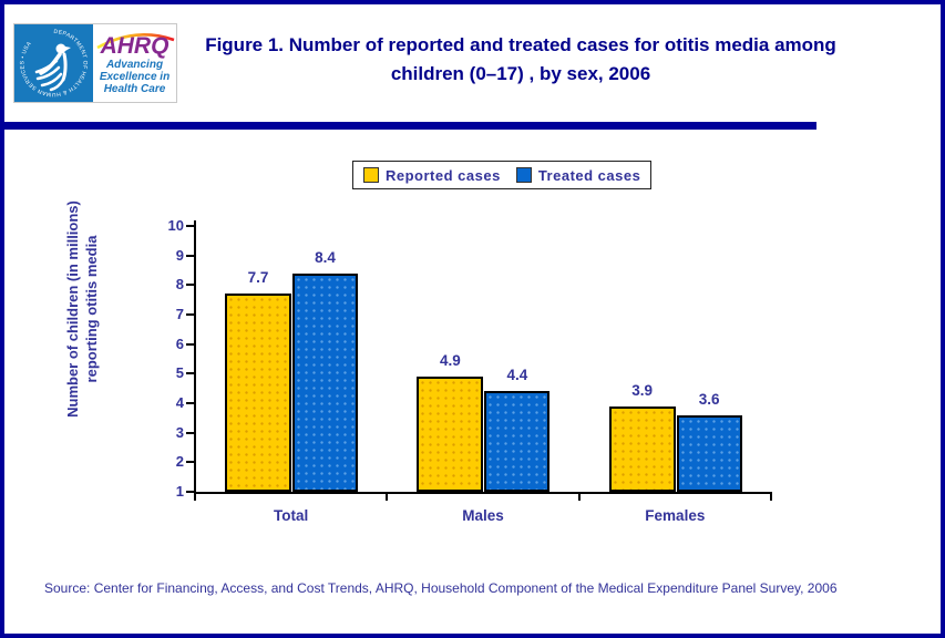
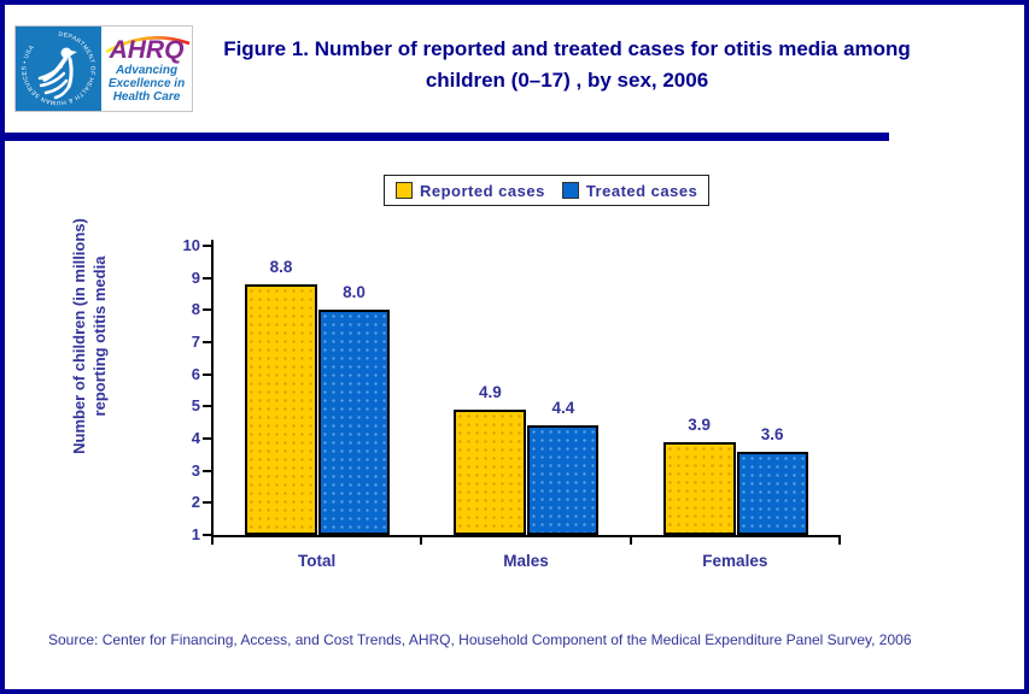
Reported cases/Total: 7.7 -> 8.8
Treated cases/Total: 8.4 -> 8.0
